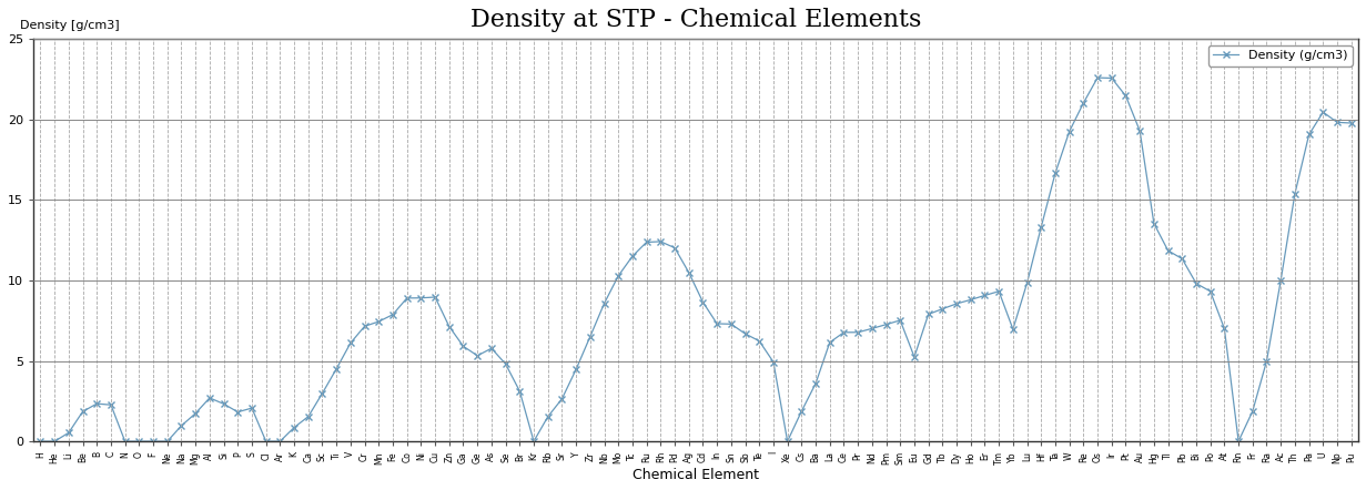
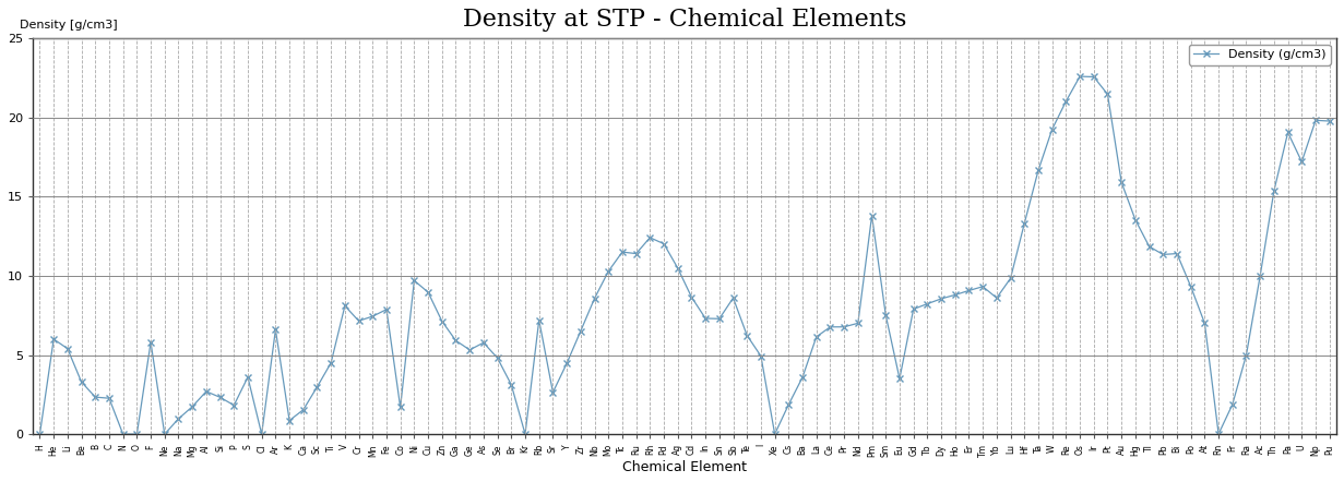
He: 0.0 -> 6.0
Li: 0.5 -> 5.4
Be: 1.9 -> 3.3
F: 0.0 -> 5.8
S: 2.1 -> 3.6
Ar: 0.0 -> 6.6
V: 6.1 -> 8.1
Co: 8.9 -> 1.7
Ni: 8.9 -> 9.7
Rb: 1.5 -> 7.2
Ru: 12.4 -> 11.4
Sb: 6.7 -> 8.6
Pm: 7.3 -> 13.8
Eu: 5.2 -> 3.5
Yb: 7.0 -> 8.6
Au: 19.3 -> 15.9
Bi: 9.8 -> 11.4
U: 20.4 -> 17.2
